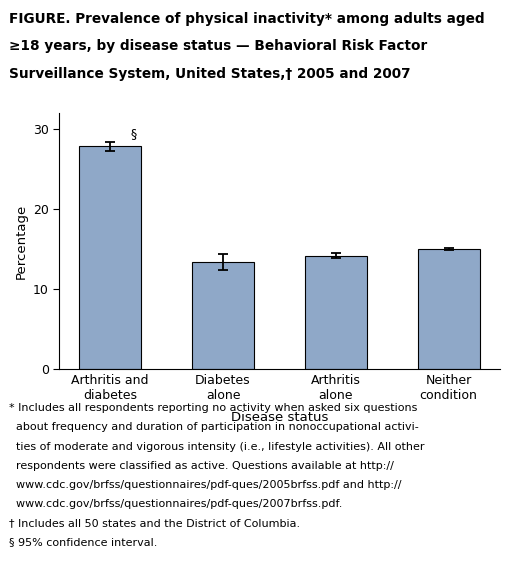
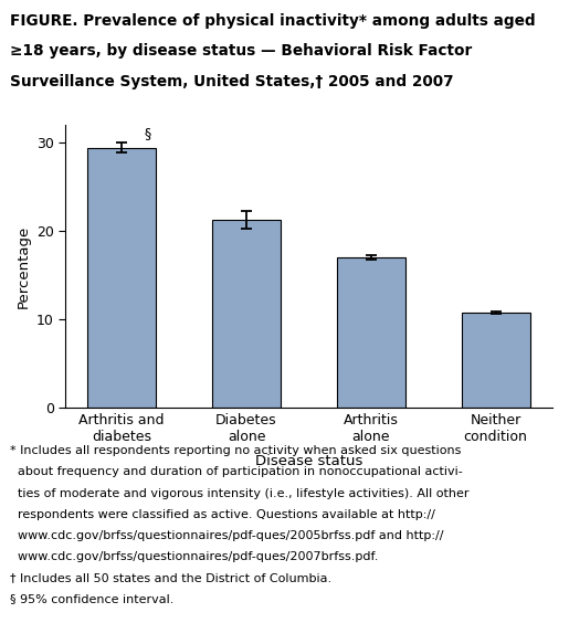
Arthritis and diabetes: 27.8 -> 29.4
Diabetes alone: 13.4 -> 21.2
Arthritis alone: 14.2 -> 17.0
Neither condition: 15.0 -> 10.8
